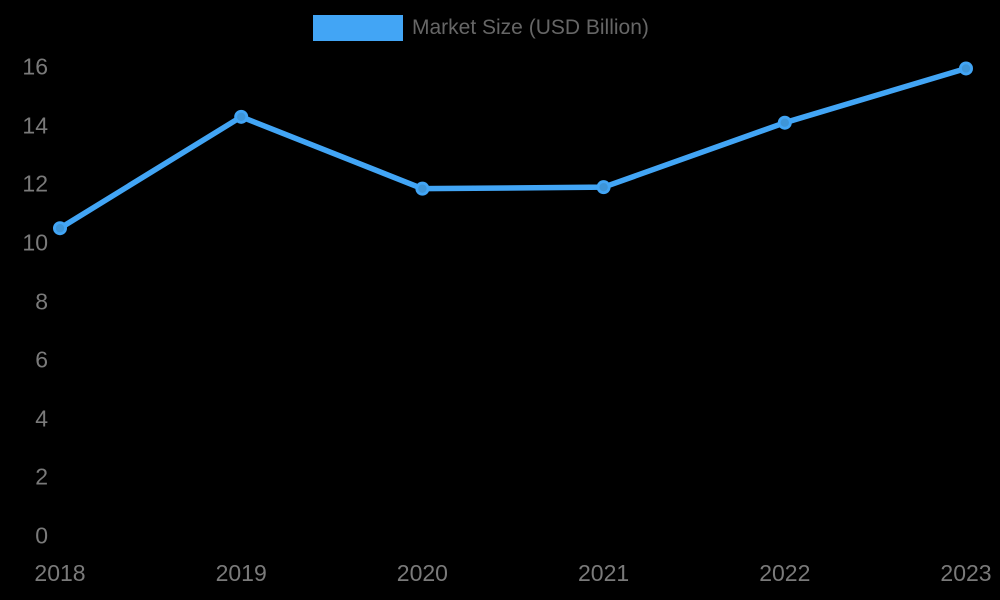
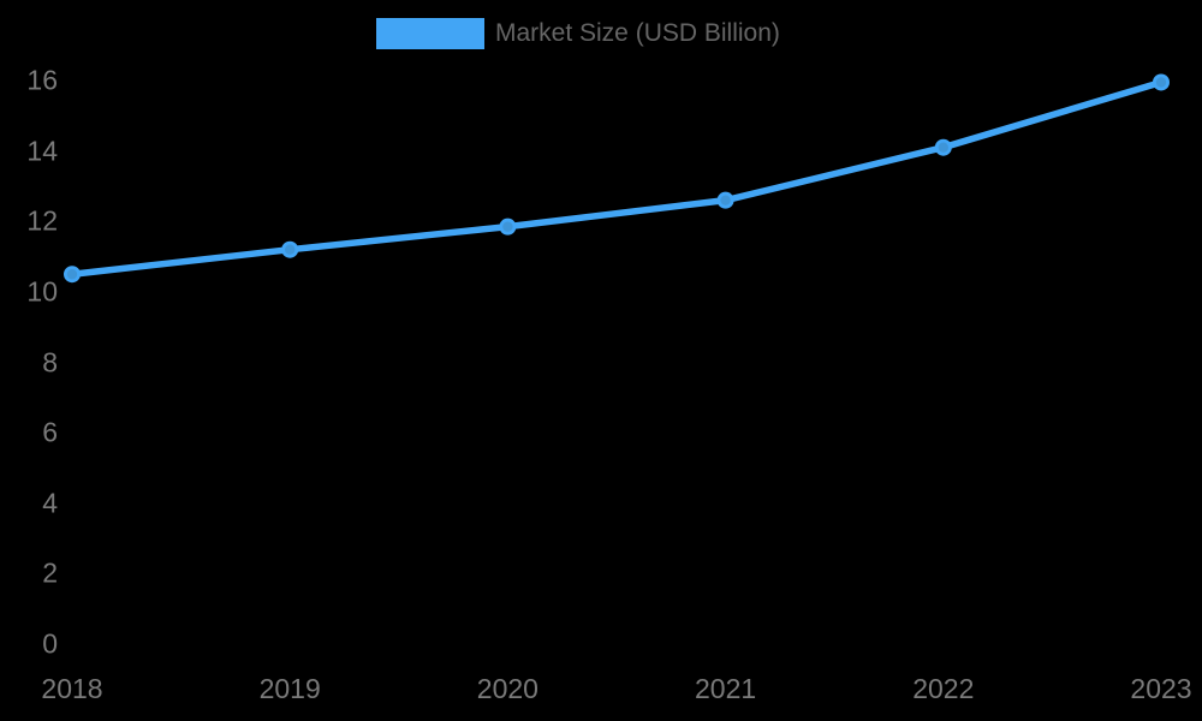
2019: 14.3 -> 11.2
2021: 11.9 -> 12.6
